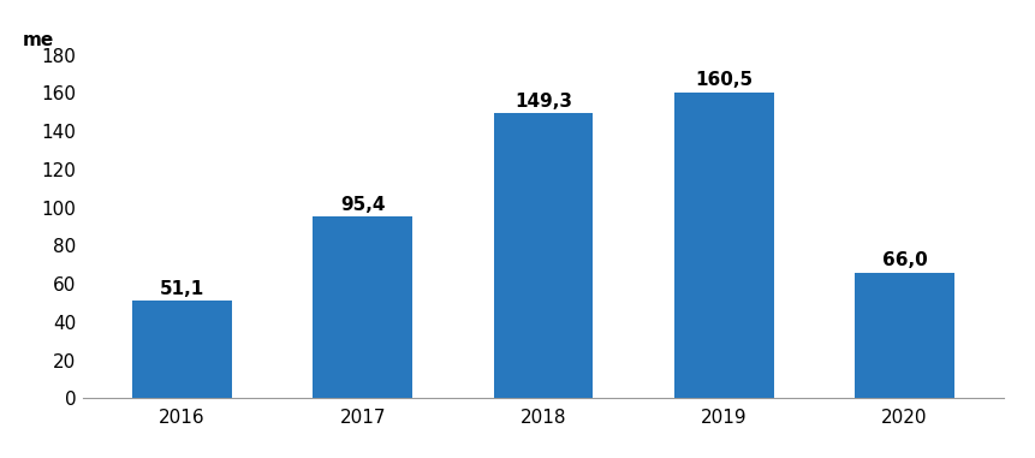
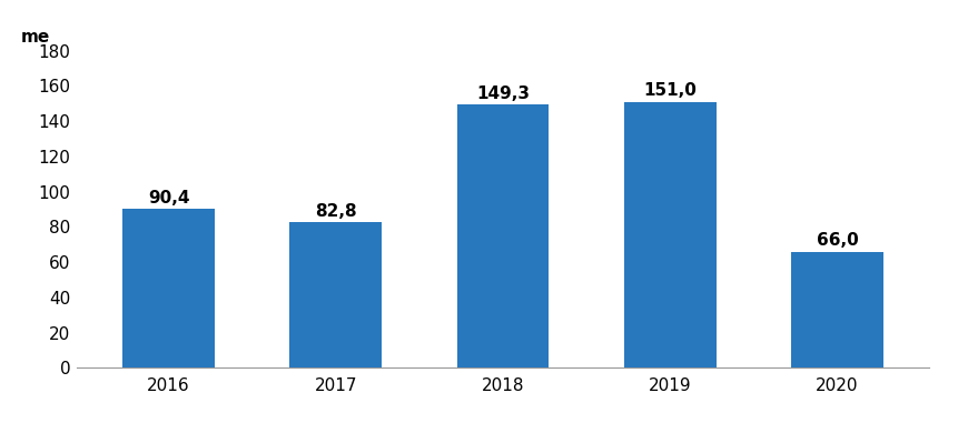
2016: 51,1 -> 90,4
2017: 95,4 -> 82,8
2019: 160,5 -> 151,0
